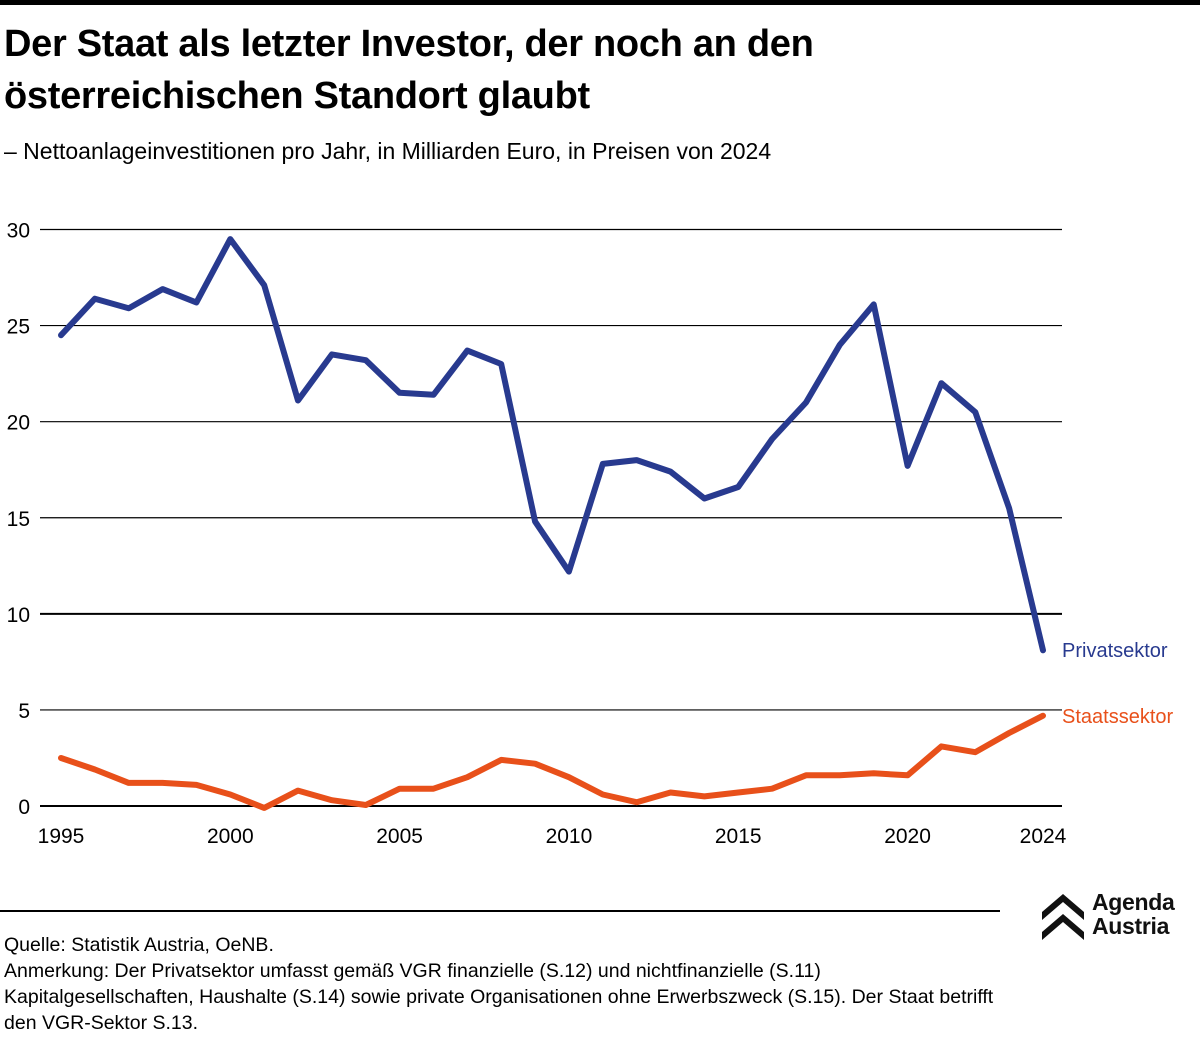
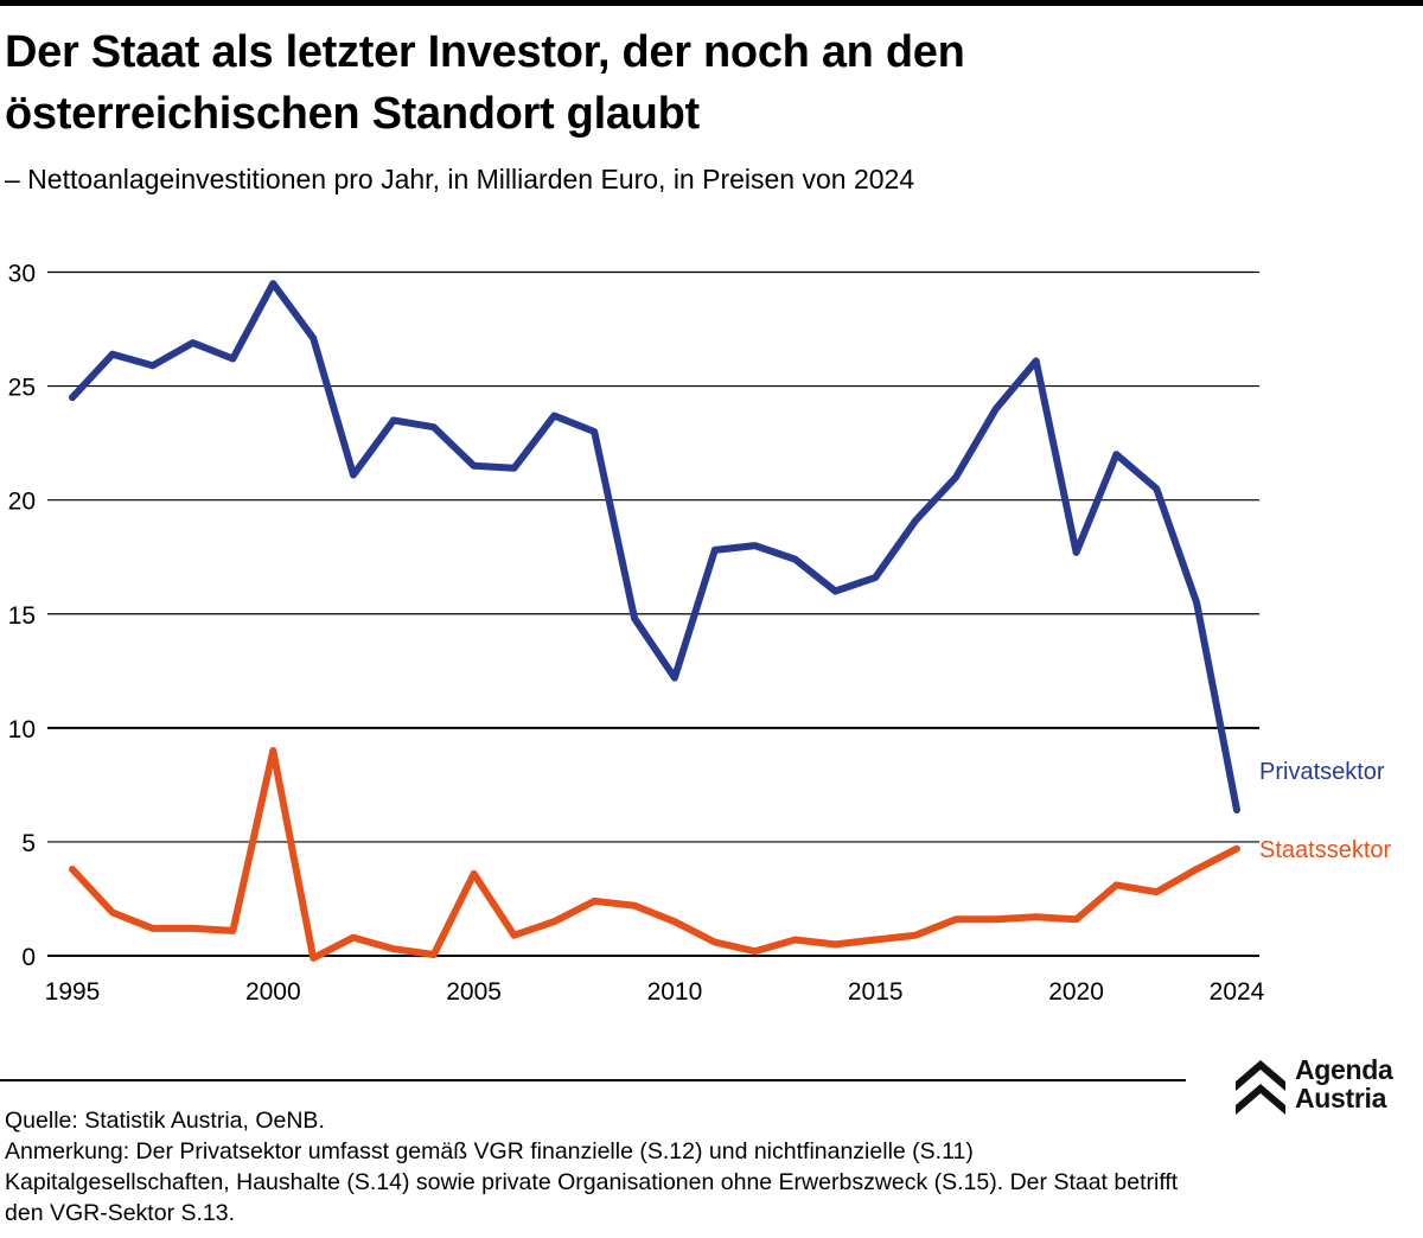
Staatssektor/1995: 2.5 -> 3.8
Staatssektor/2000: 0.6 -> 9.0
Staatssektor/2005: 0.9 -> 3.6
Privatsektor/2024: 8.1 -> 6.4
